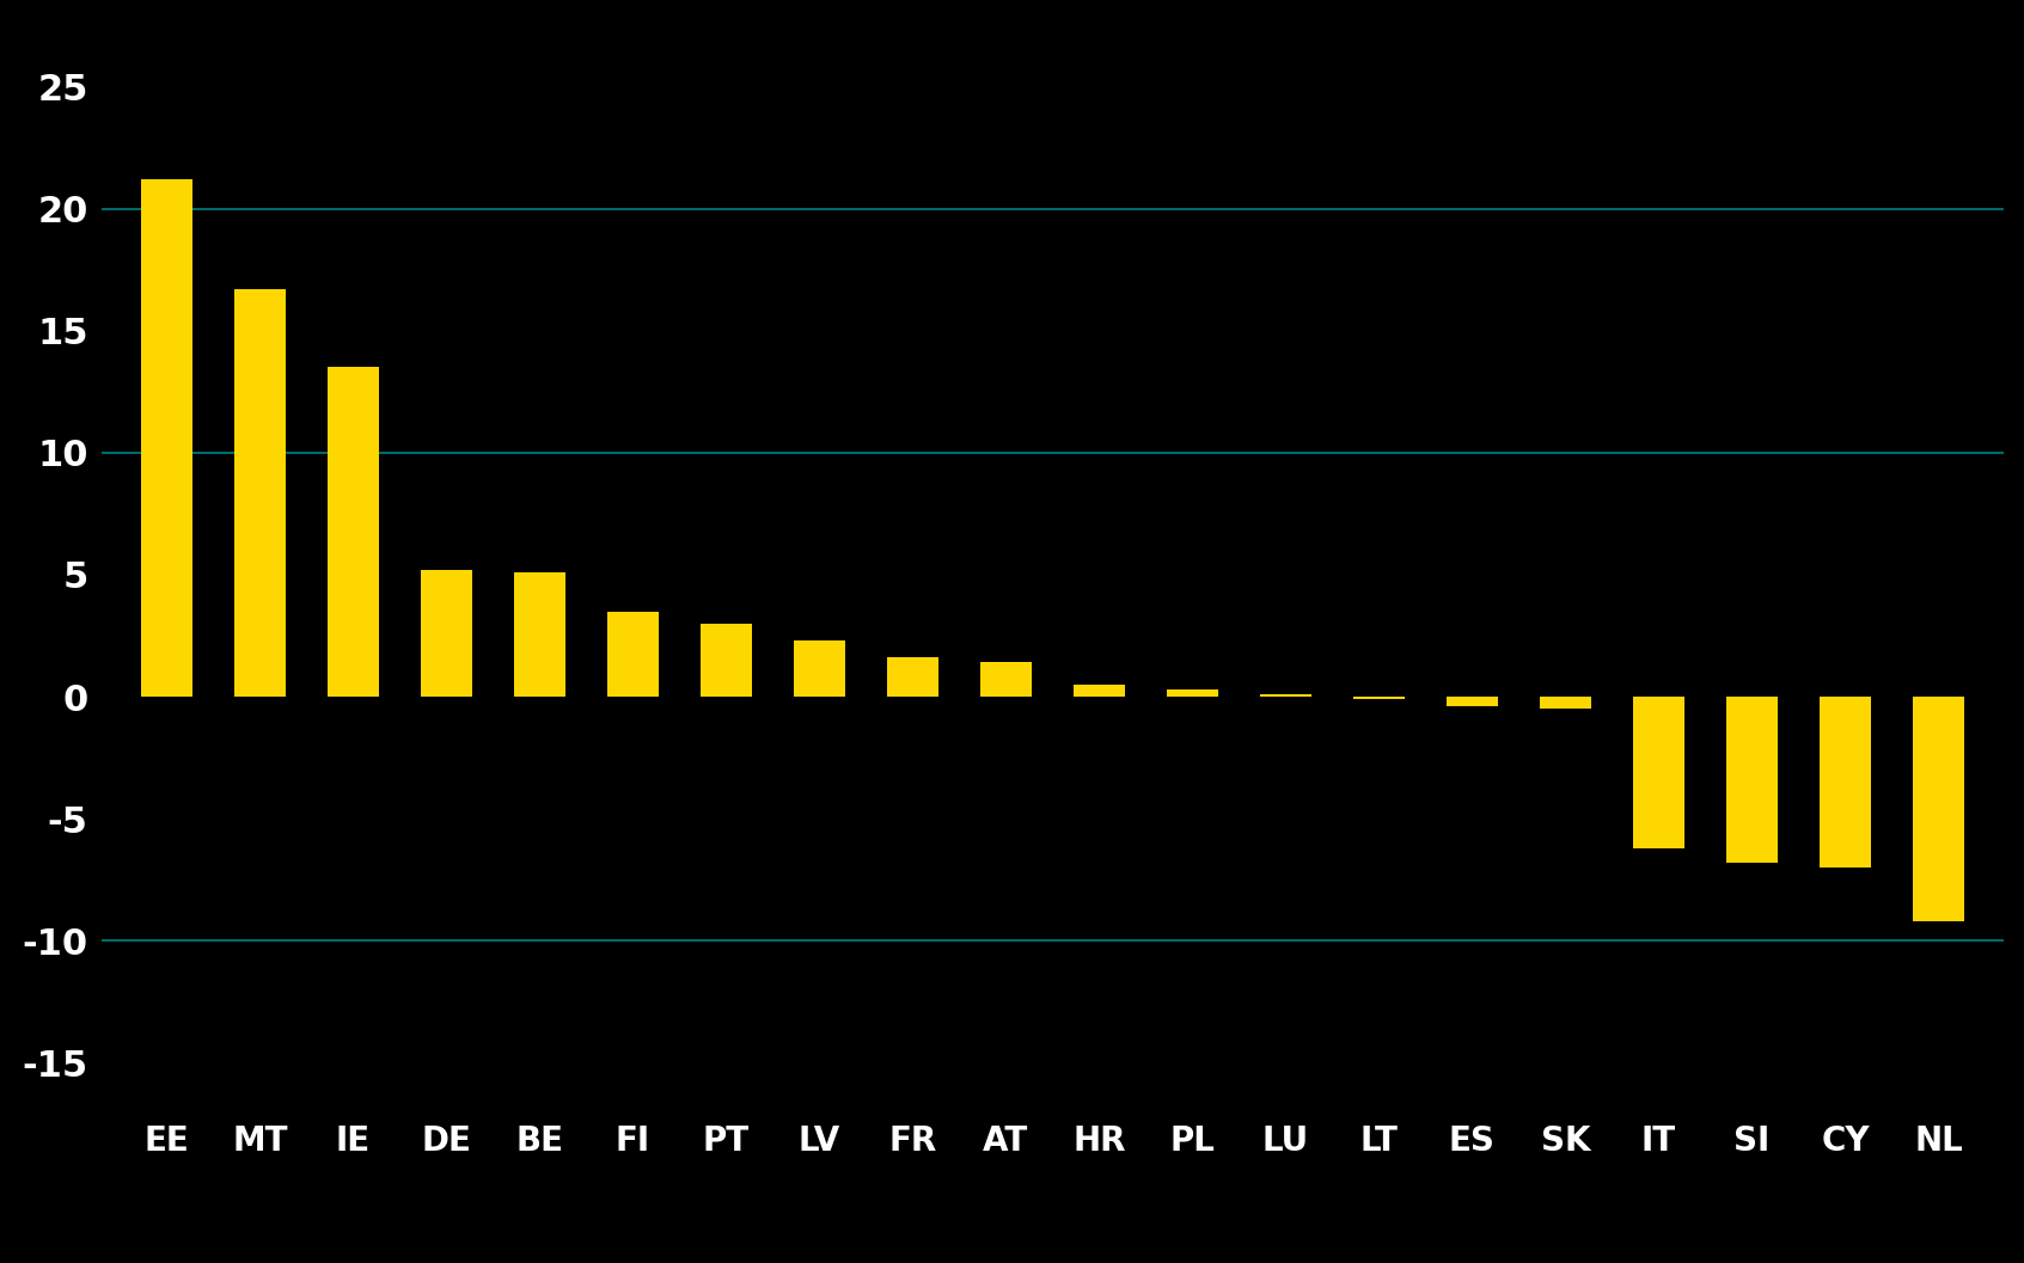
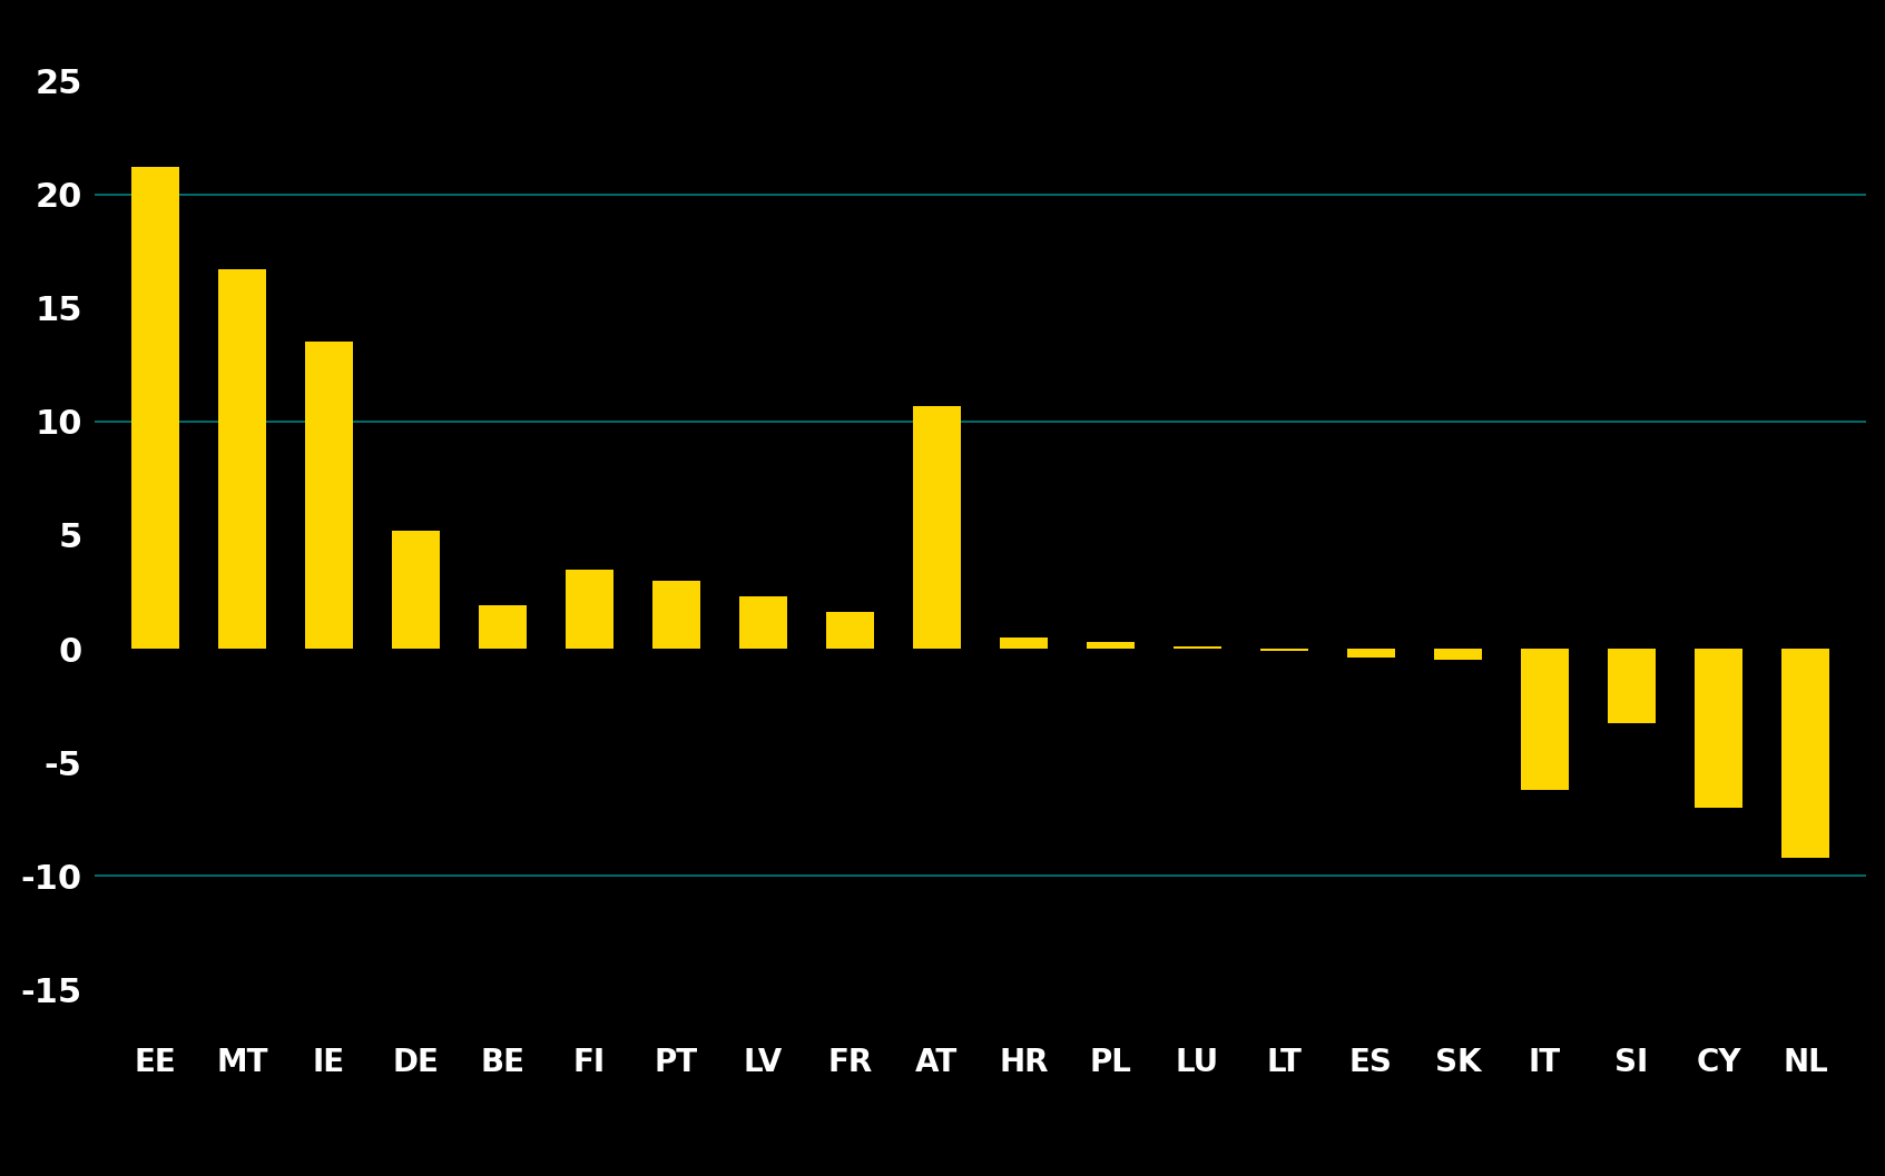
BE: 5.1 -> 1.9
AT: 1.4 -> 10.7
SI: -6.8 -> -3.3
